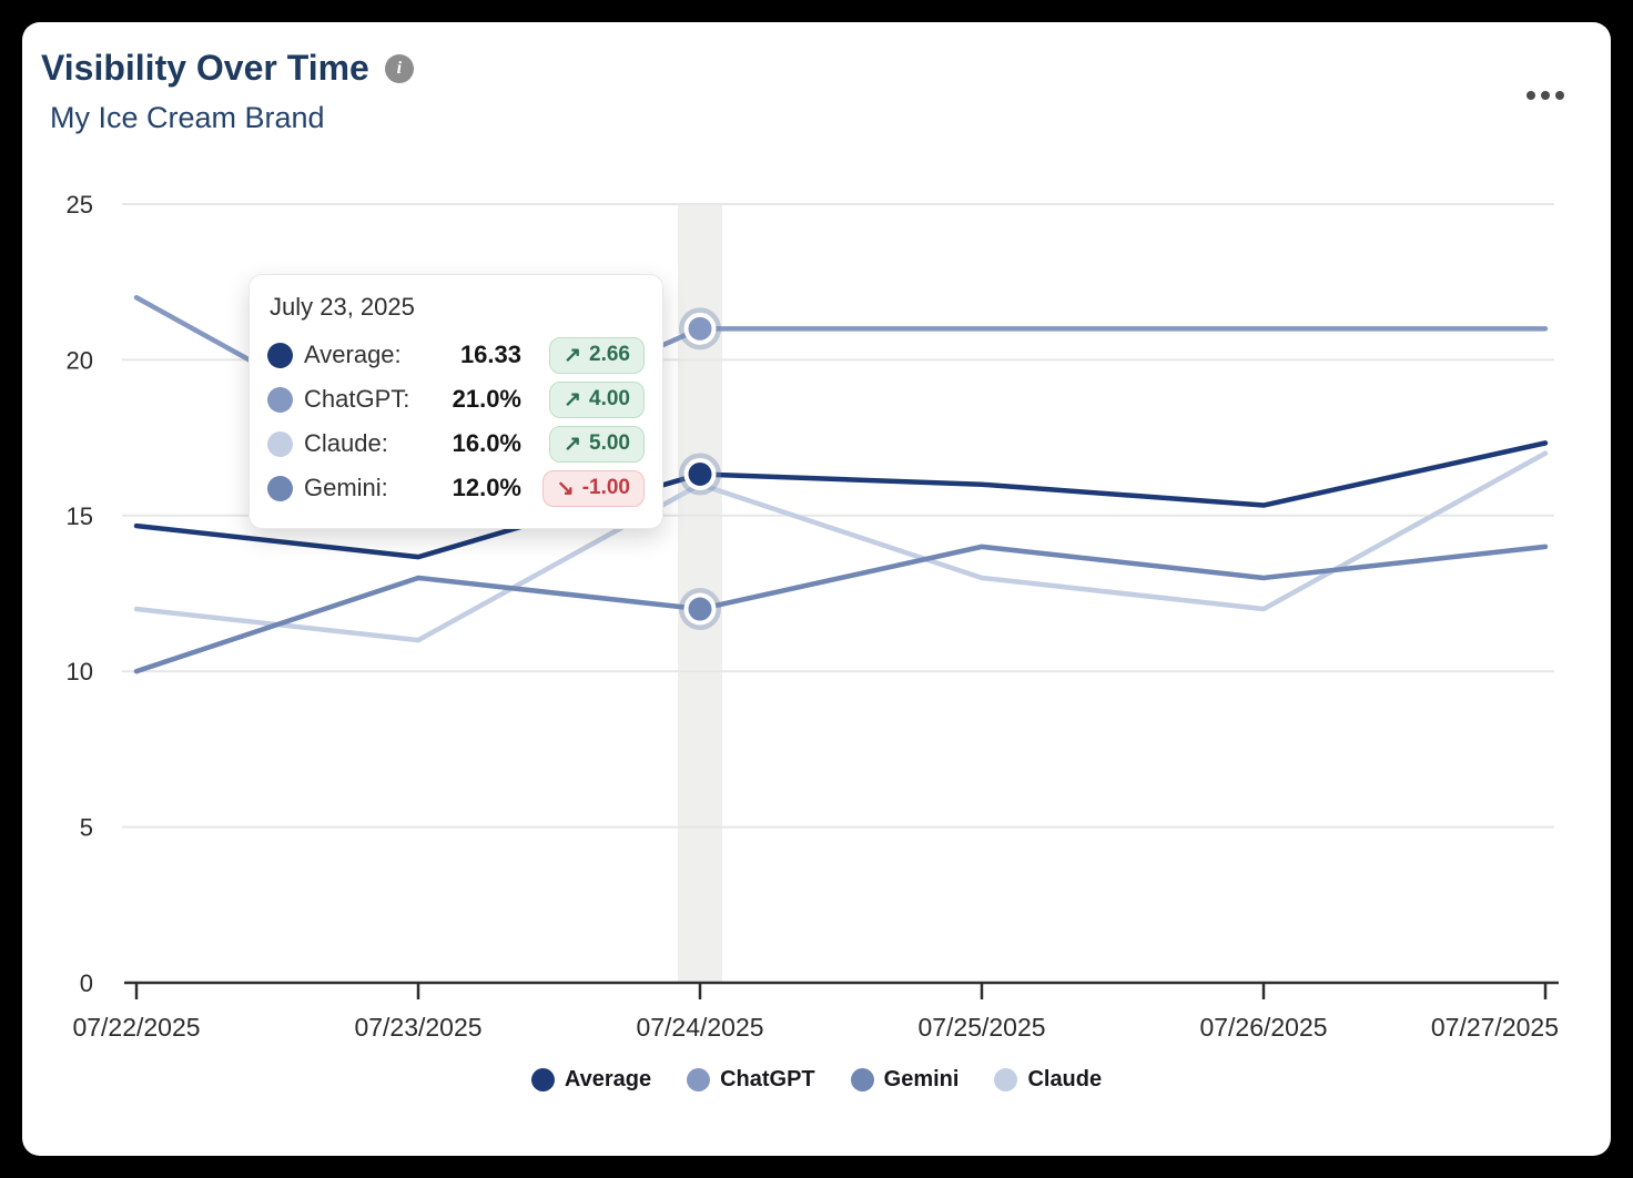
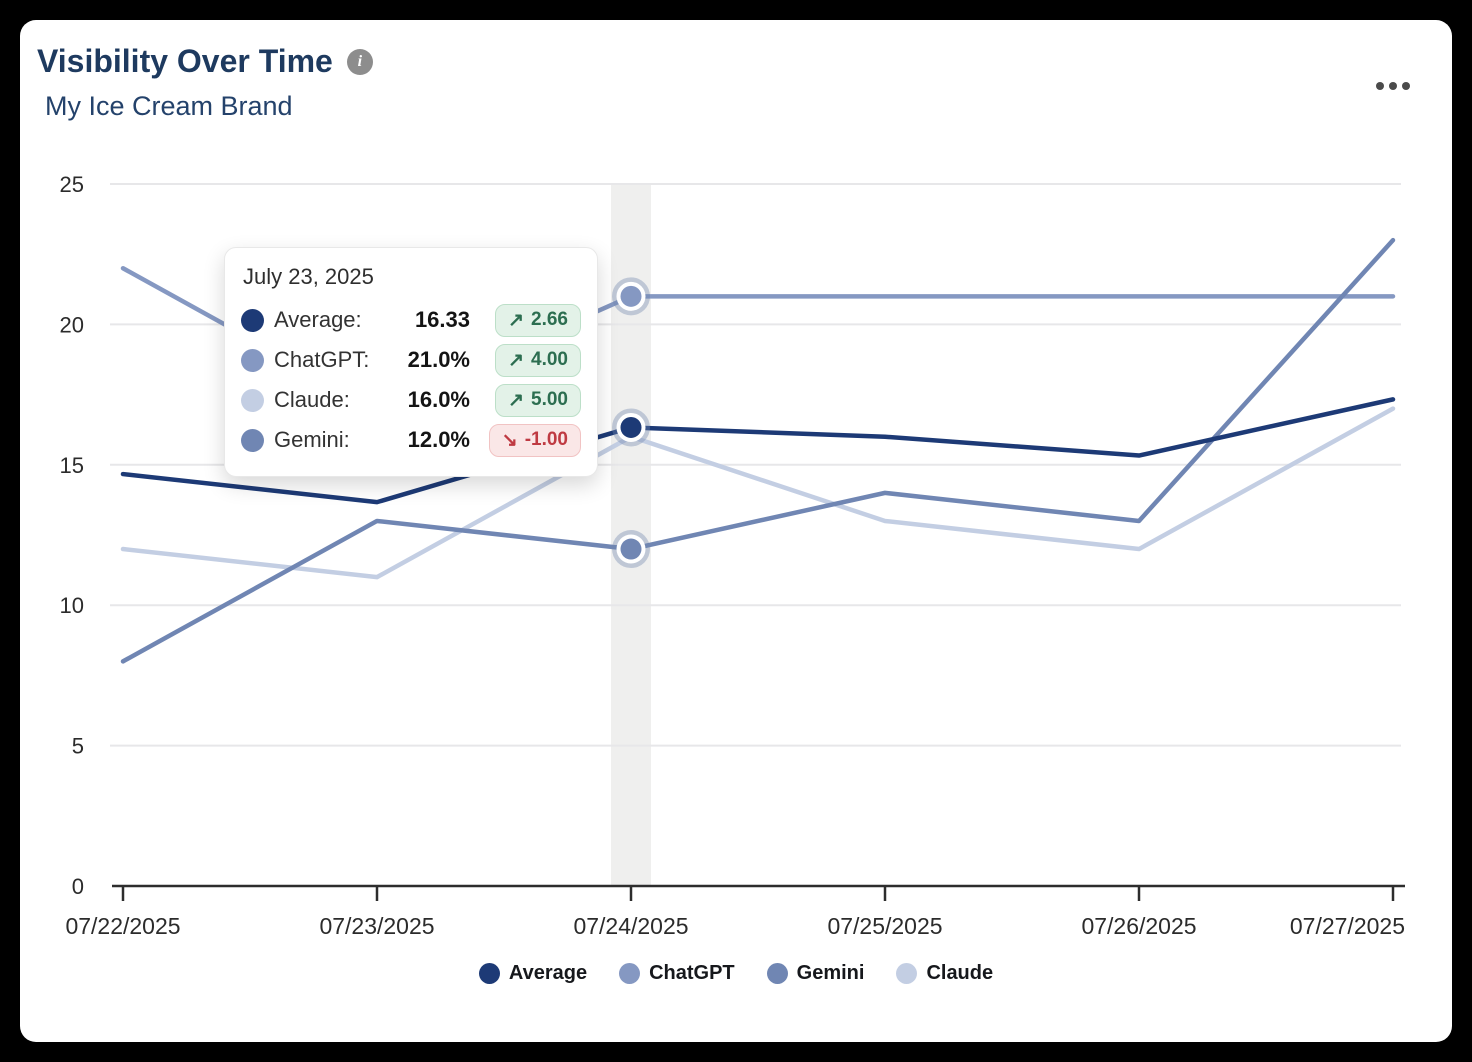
Gemini/07/22/2025: 10 -> 8
Gemini/07/27/2025: 14 -> 23
